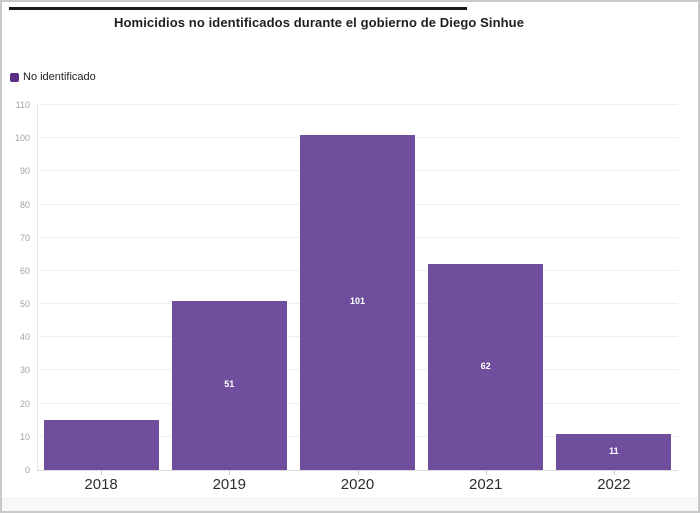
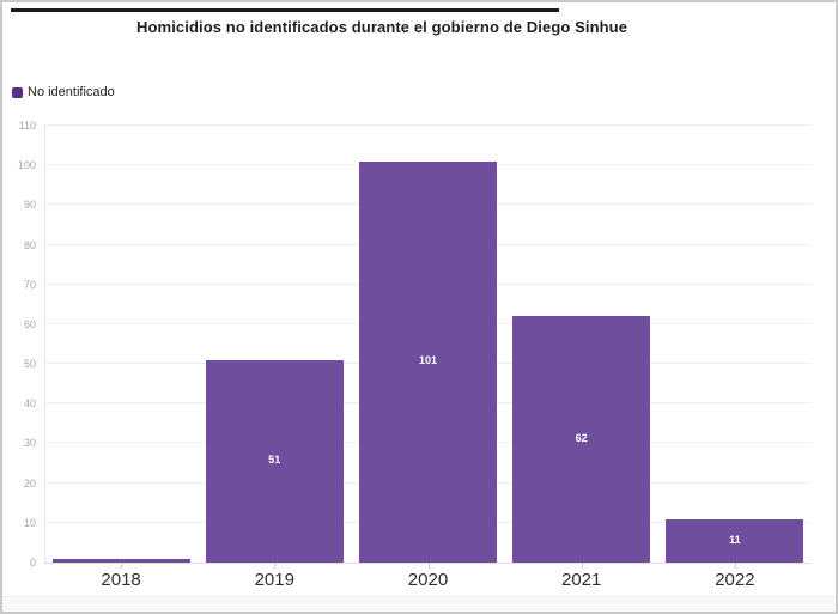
2018: 15 -> 1
